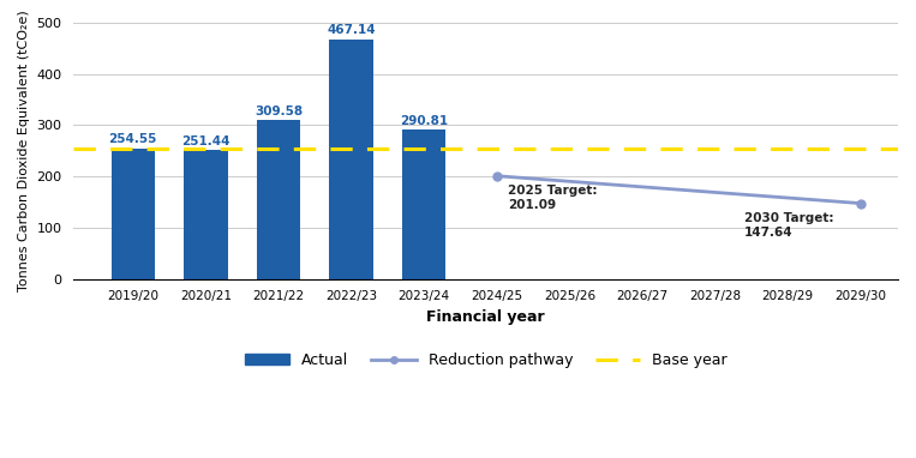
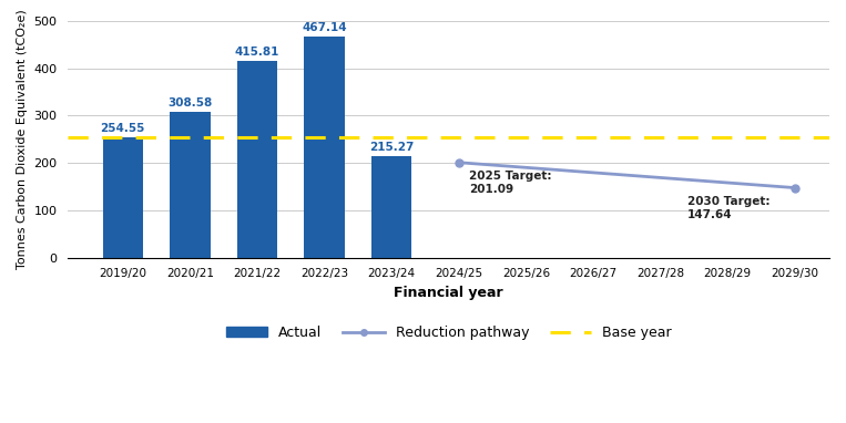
2020/21: 251.44 -> 308.58
2021/22: 309.58 -> 415.81
2023/24: 290.81 -> 215.27
